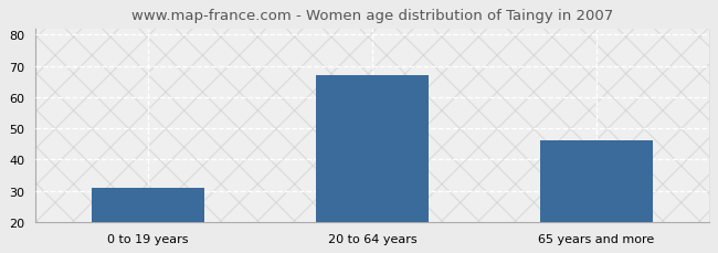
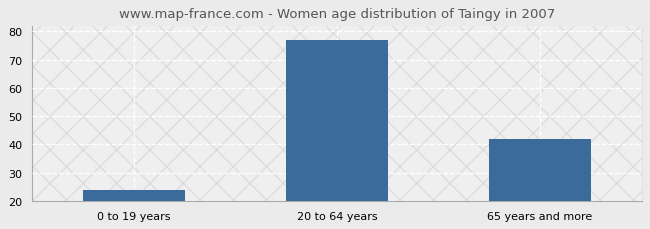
0 to 19 years: 31 -> 24
20 to 64 years: 67 -> 77
65 years and more: 46 -> 42
